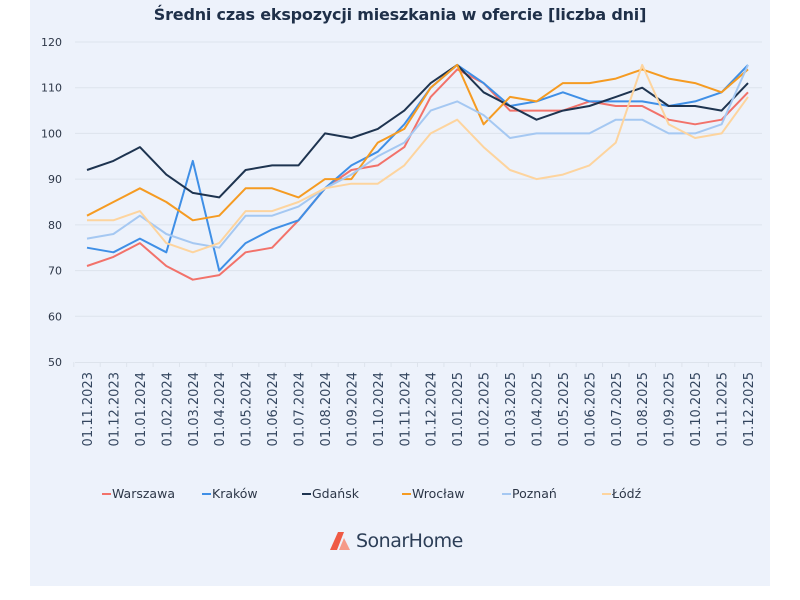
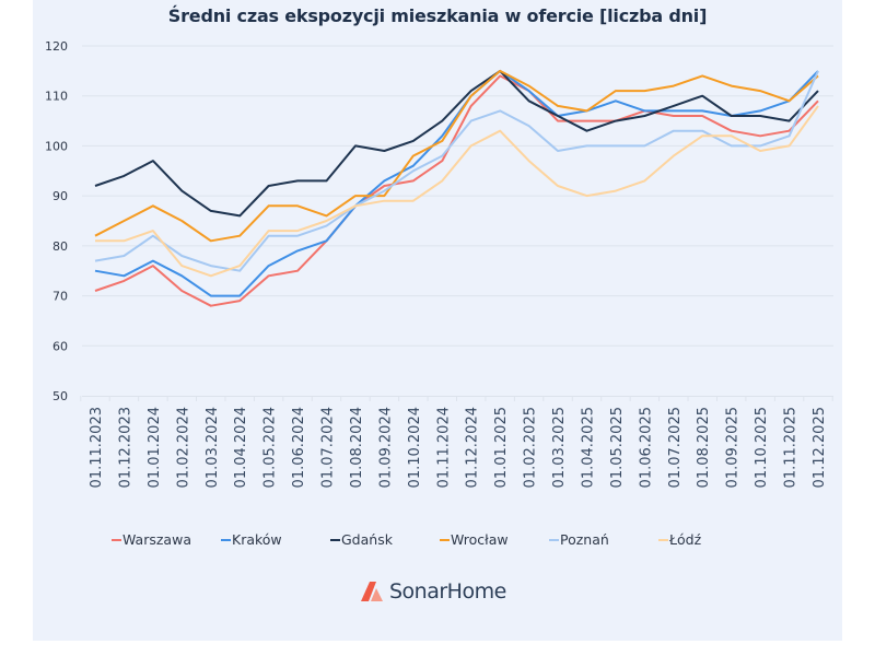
Kraków/01.03.2024: 94 -> 70
Wrocław/01.02.2025: 102 -> 112
Łódź/01.08.2025: 115 -> 102
